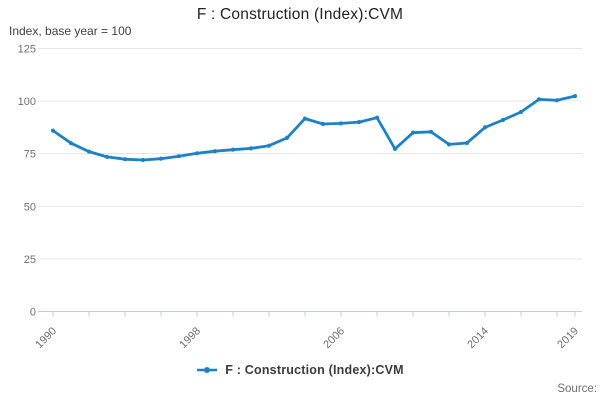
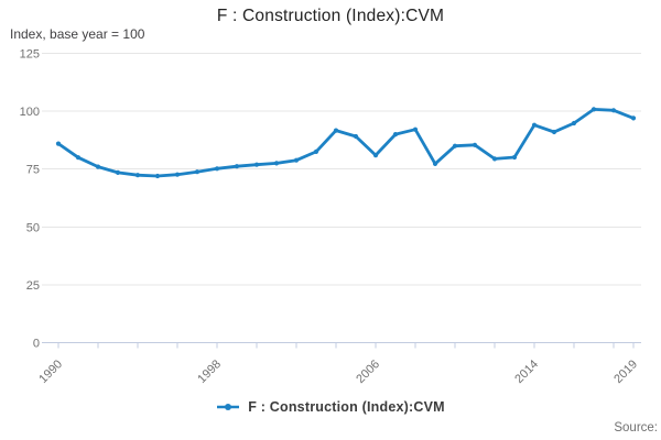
2006: 89 -> 81
2014: 88 -> 94
2019: 102 -> 97
